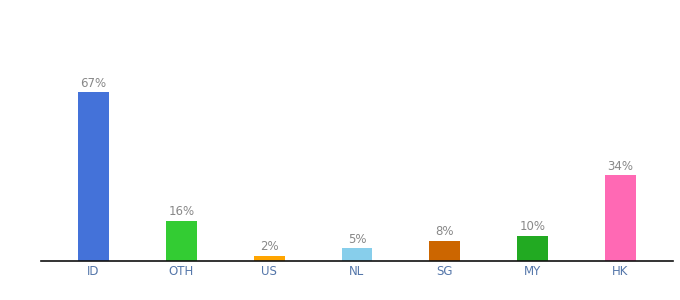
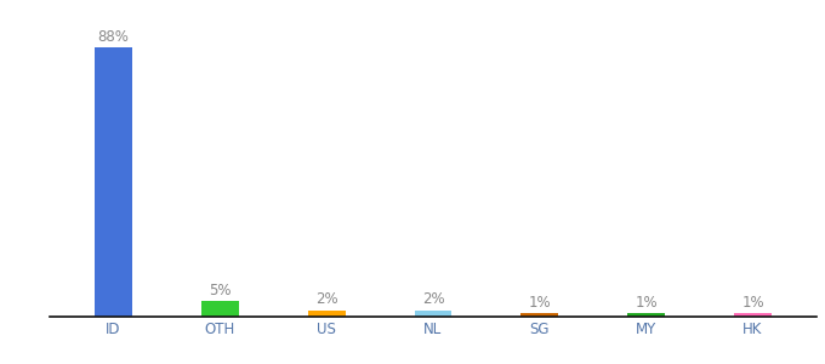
ID: 67% -> 88%
OTH: 16% -> 5%
NL: 5% -> 2%
SG: 8% -> 1%
MY: 10% -> 1%
HK: 34% -> 1%
